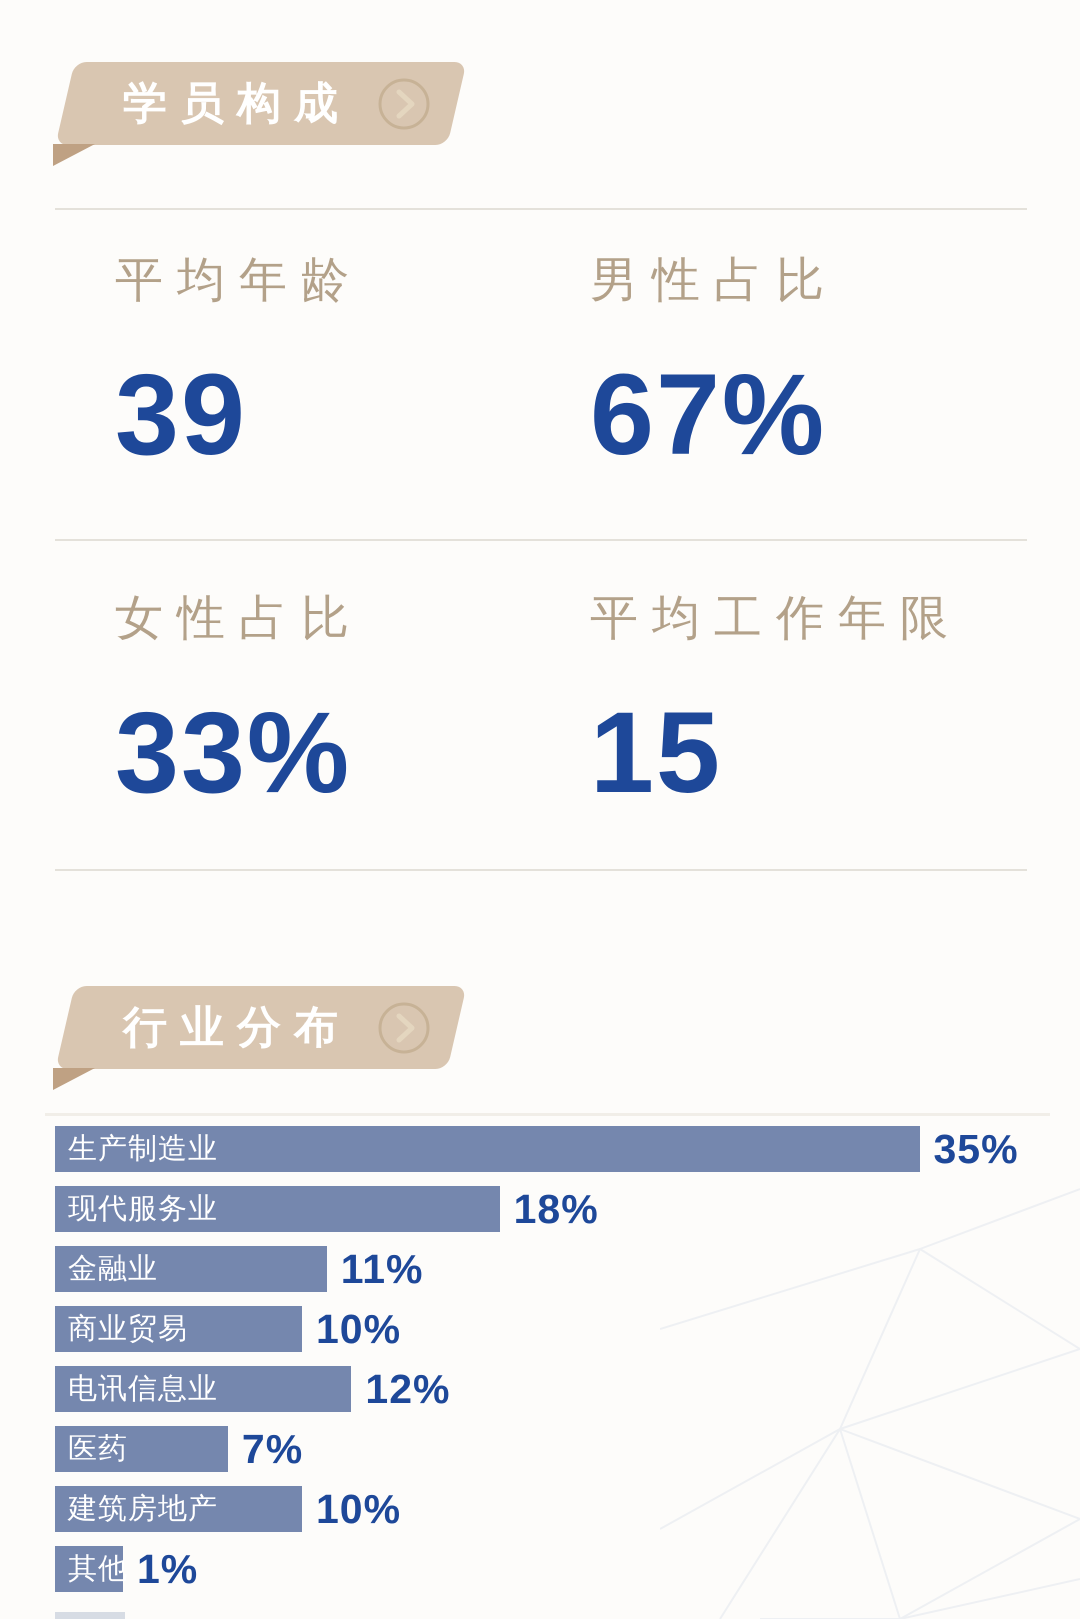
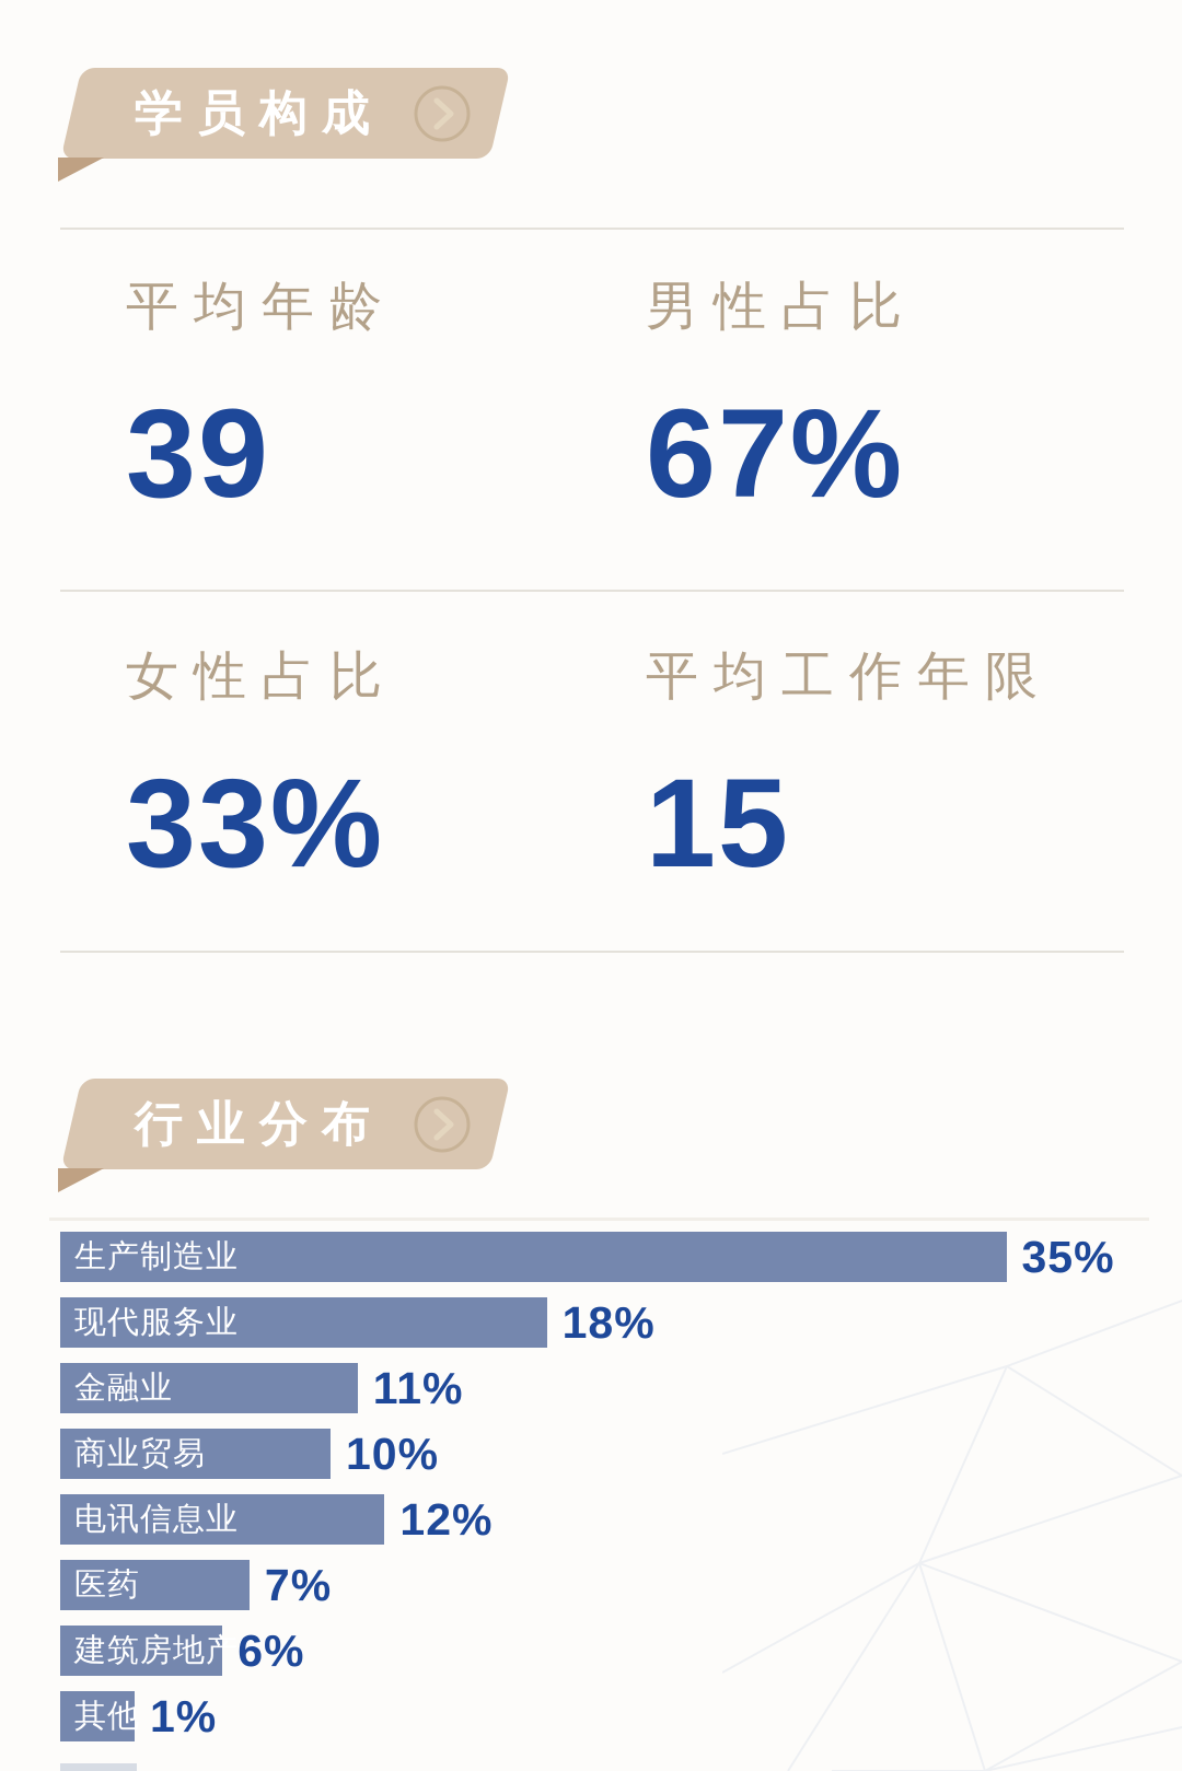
建筑房地产: 10% -> 6%
